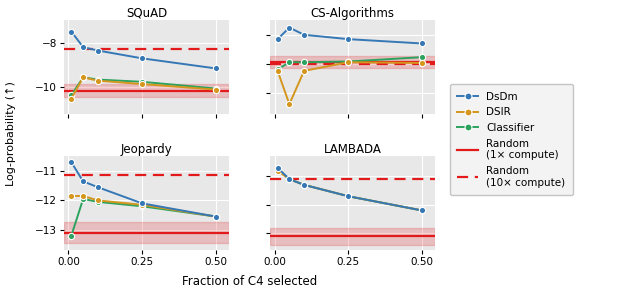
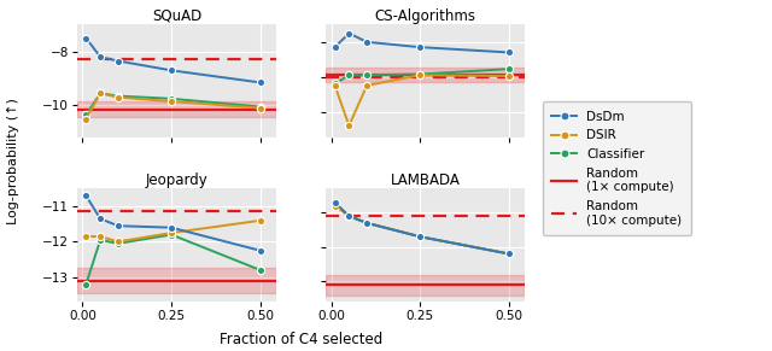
Jeopardy/DsDm/0.25: -12.10 -> -11.60
Jeopardy/DSIR/0.25: -12.15 -> -11.75
Jeopardy/Classifier/0.25: -12.20 -> -11.80
Jeopardy/DsDm/0.50: -12.55 -> -12.25
Jeopardy/DSIR/0.50: -12.55 -> -11.40
Jeopardy/Classifier/0.50: -12.55 -> -12.80
